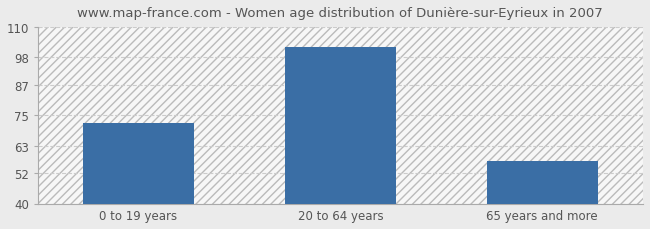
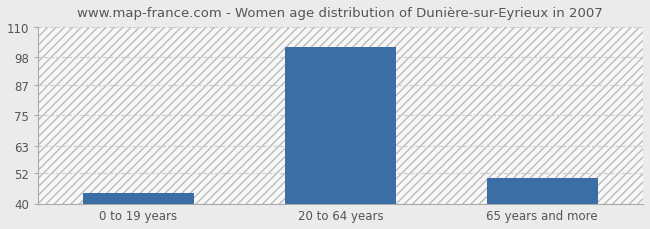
0 to 19 years: 72 -> 44
65 years and more: 57 -> 50
